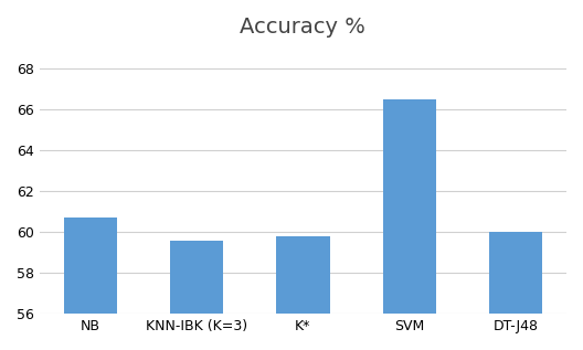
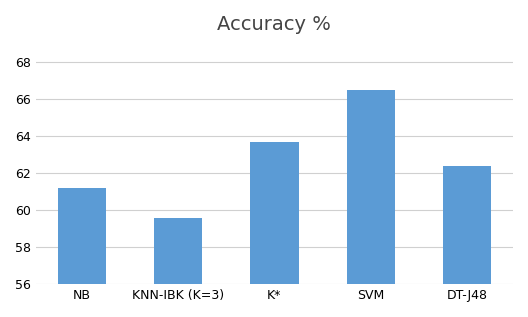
NB: 60.7 -> 61.2
K*: 59.8 -> 63.7
DT-J48: 60.0 -> 62.4
